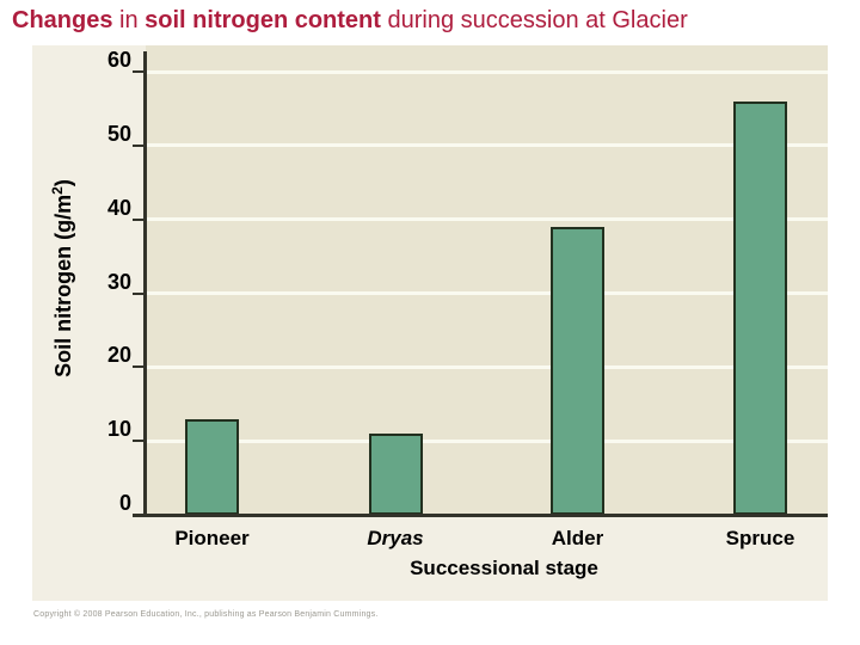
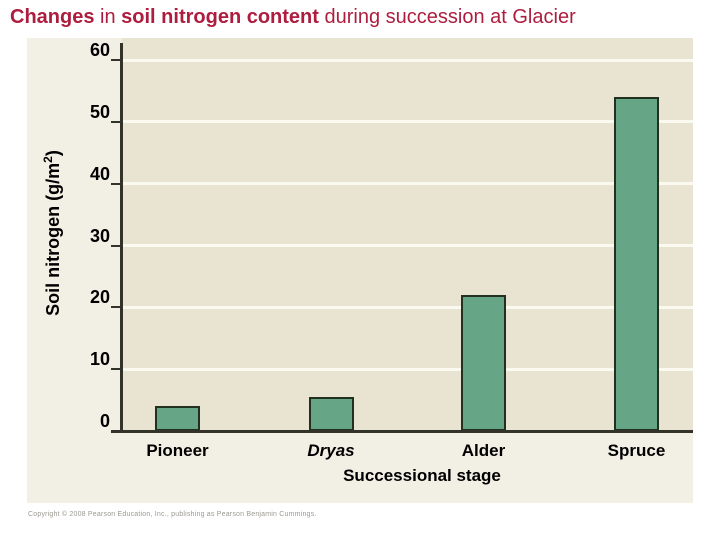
Pioneer: 13 -> 4
Dryas: 11 -> 6
Alder: 39 -> 22
Spruce: 56 -> 54
